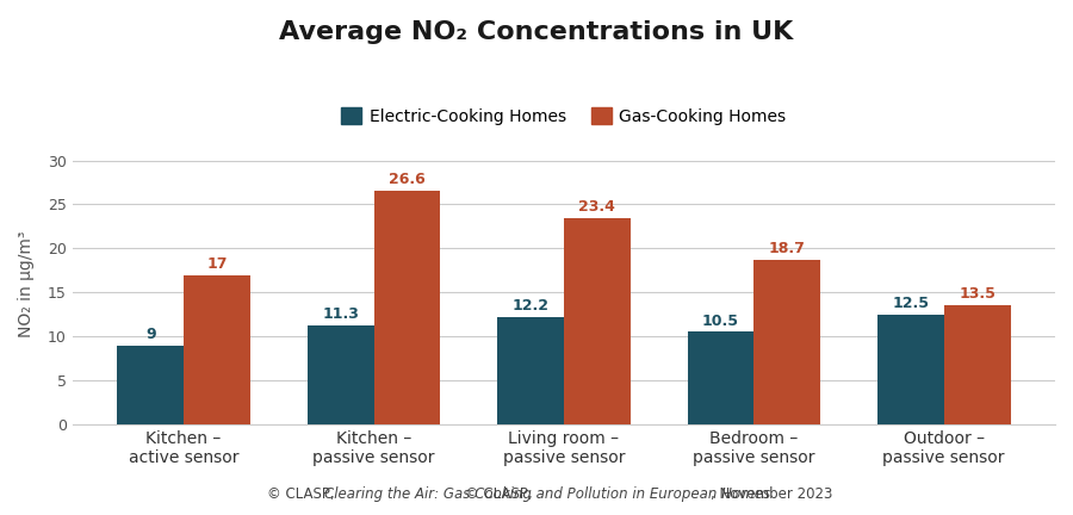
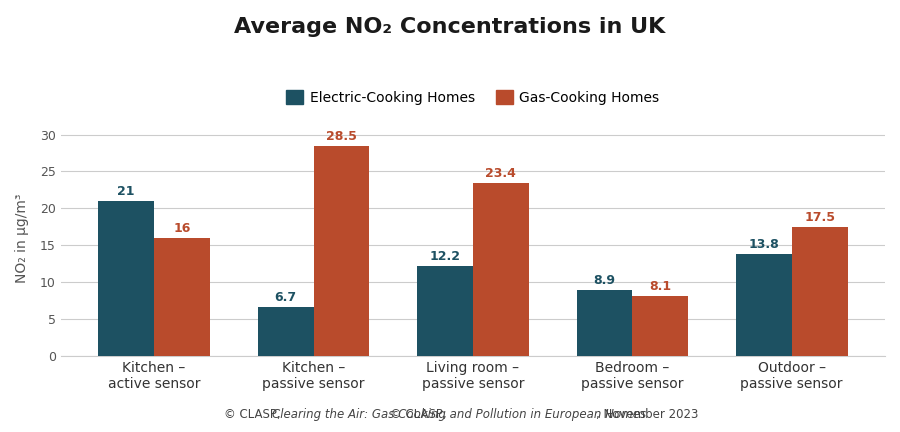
Electric-Cooking Homes/Kitchen – active sensor: 9 -> 21
Gas-Cooking Homes/Kitchen – active sensor: 17 -> 16
Electric-Cooking Homes/Kitchen – passive sensor: 11.3 -> 6.7
Gas-Cooking Homes/Kitchen – passive sensor: 26.6 -> 28.5
Electric-Cooking Homes/Bedroom – passive sensor: 10.5 -> 8.9
Gas-Cooking Homes/Bedroom – passive sensor: 18.7 -> 8.1
Electric-Cooking Homes/Outdoor – passive sensor: 12.5 -> 13.8
Gas-Cooking Homes/Outdoor – passive sensor: 13.5 -> 17.5
